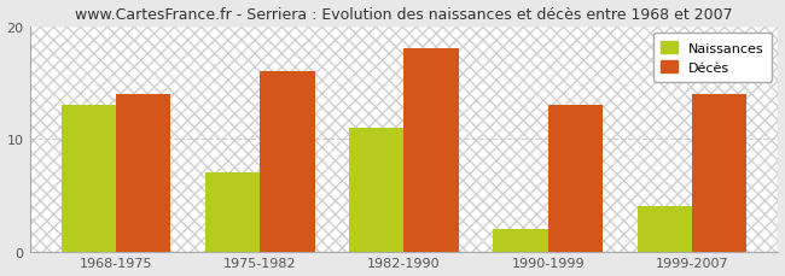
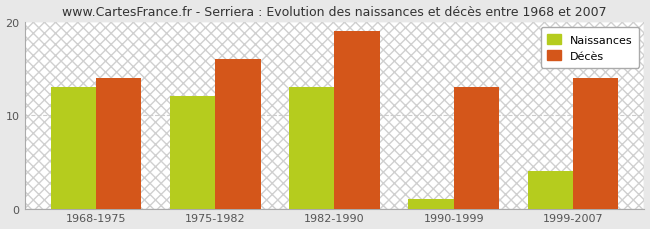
Naissances/1975-1982: 7 -> 12
Naissances/1982-1990: 11 -> 13
Décès/1982-1990: 18 -> 19
Naissances/1990-1999: 2 -> 1
